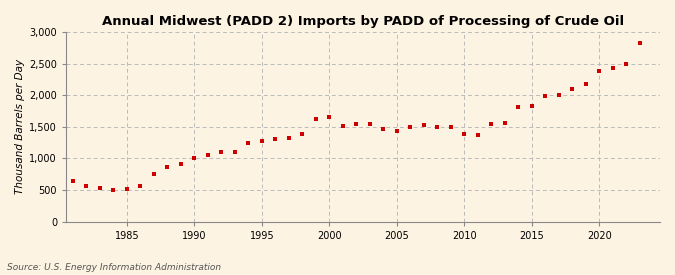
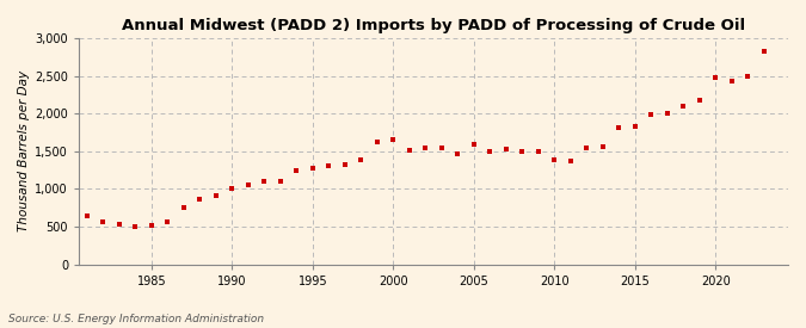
2005: 1,440 -> 1,600
2020: 2,390 -> 2,480
